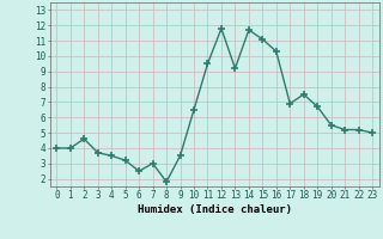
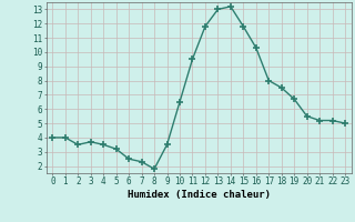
2: 4.6 -> 3.5
7: 3.0 -> 2.3
13: 9.2 -> 13.0
14: 11.7 -> 13.2
15: 11.1 -> 11.8
17: 6.9 -> 8.0
